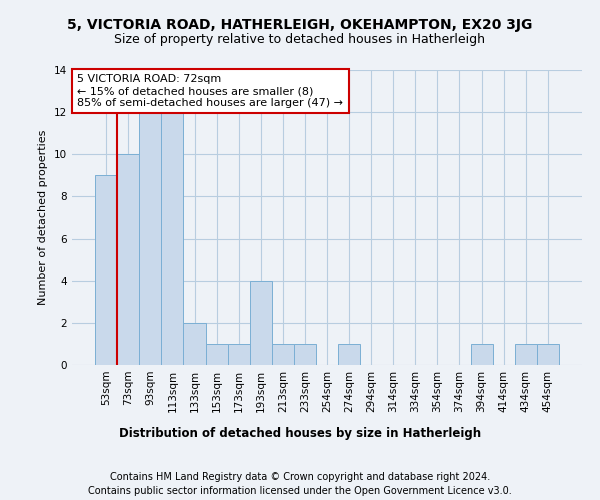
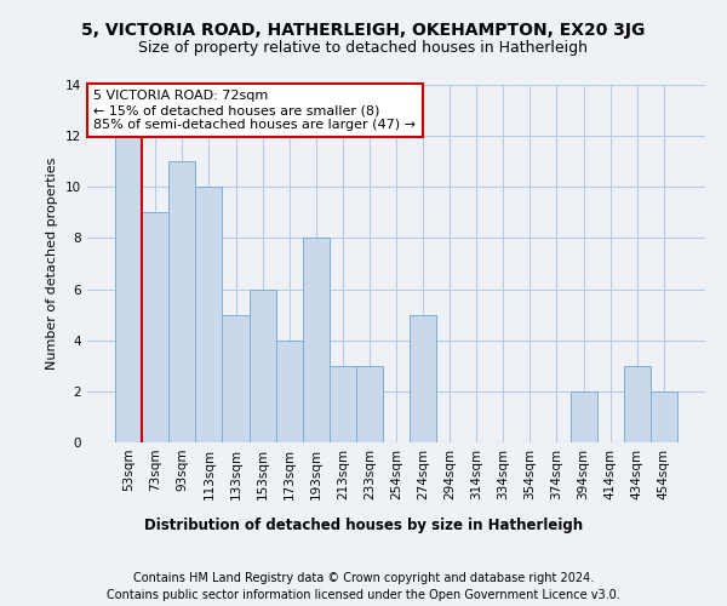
53sqm: 9 -> 12
73sqm: 10 -> 9
93sqm: 12 -> 11
113sqm: 12 -> 10
133sqm: 2 -> 5
153sqm: 1 -> 6
173sqm: 1 -> 4
193sqm: 4 -> 8
213sqm: 1 -> 3
233sqm: 1 -> 3
274sqm: 1 -> 5
394sqm: 1 -> 2
434sqm: 1 -> 3
454sqm: 1 -> 2
